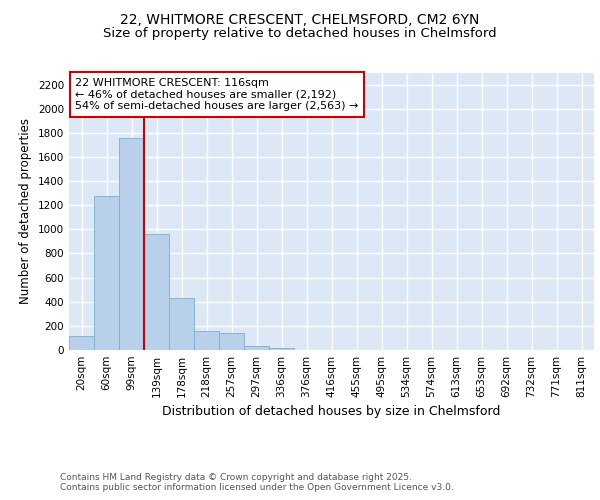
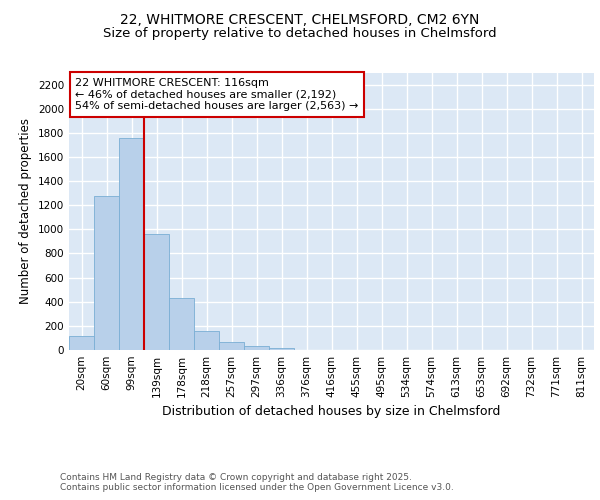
257sqm: 140 -> 70
